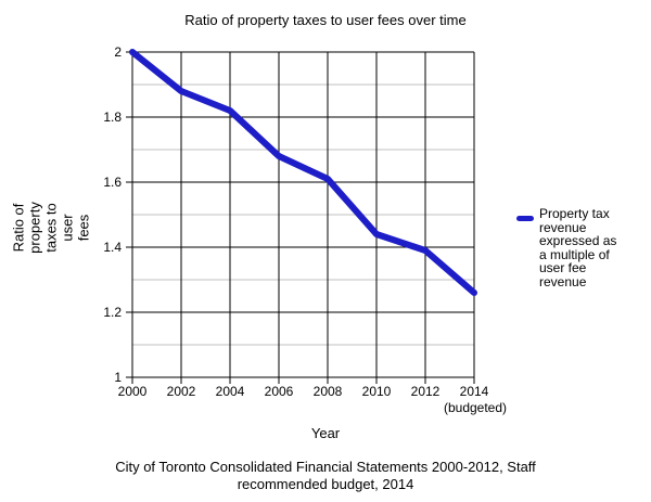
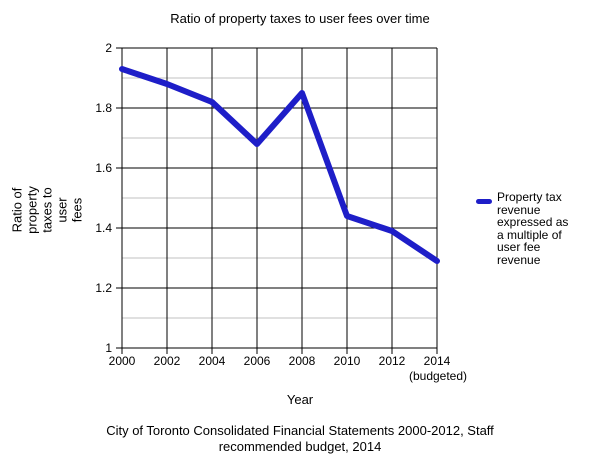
2000: 2.00 -> 1.93
2008: 1.61 -> 1.85
2014: 1.26 -> 1.29
